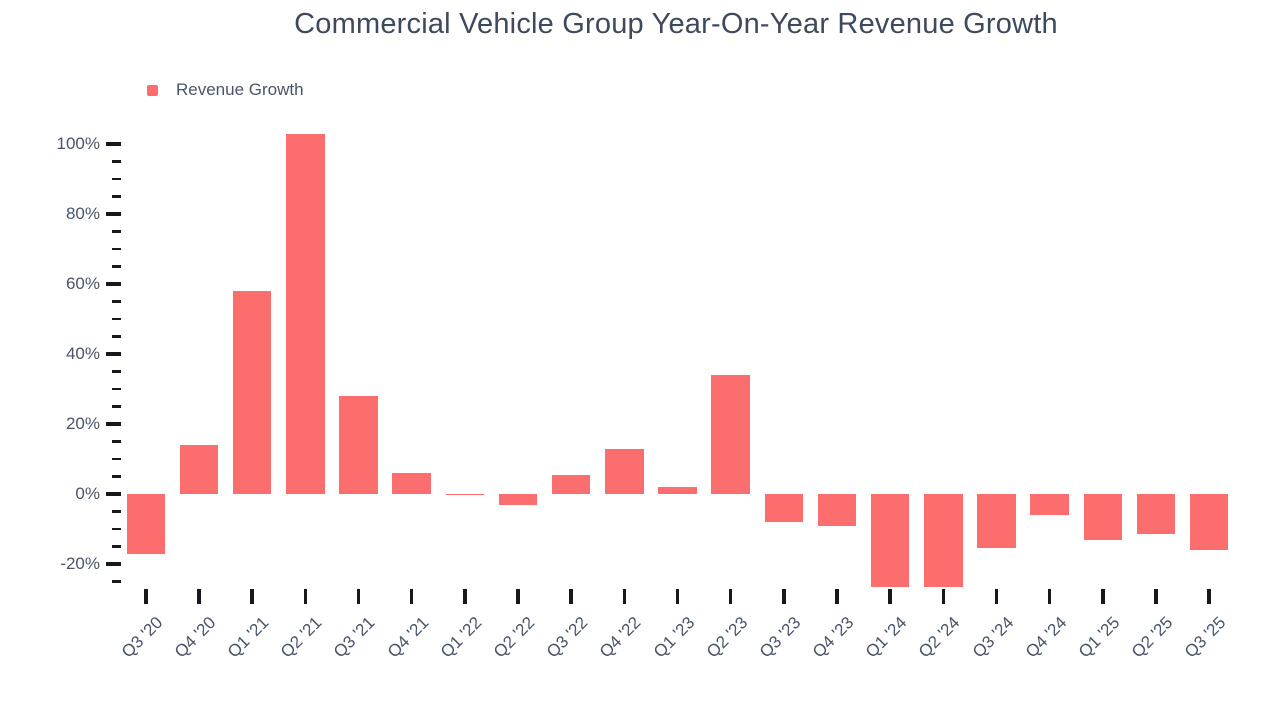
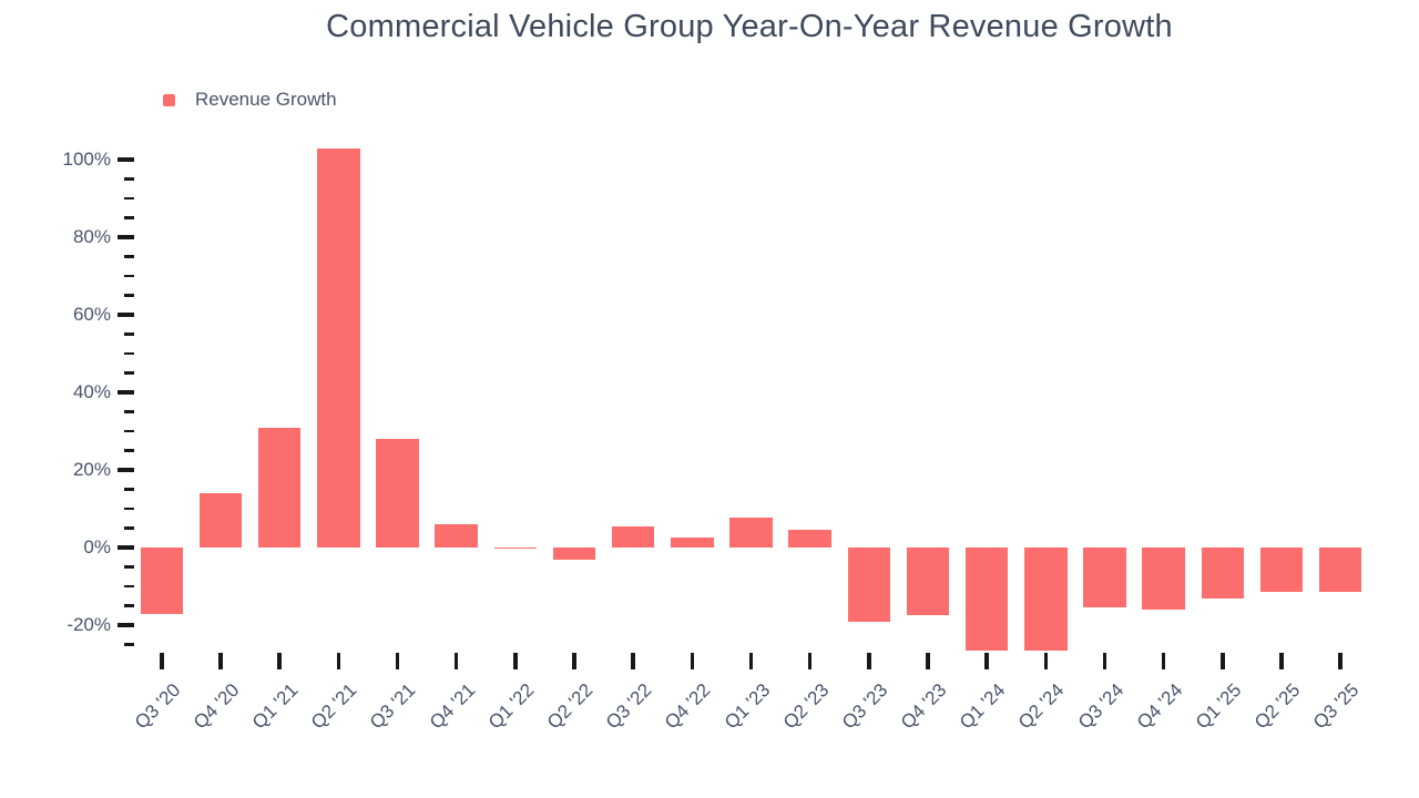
Q1 '21: 58% -> 31%
Q4 '22: 13% -> 2%
Q1 '23: 2% -> 8%
Q2 '23: 34% -> 5%
Q3 '23: -8% -> -19%
Q4 '23: -9% -> -18%
Q4 '24: -6% -> -16%
Q3 '25: -16% -> -12%
